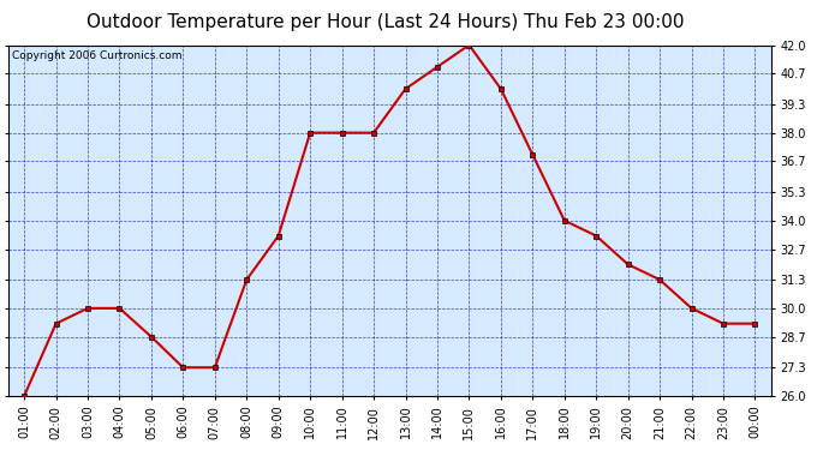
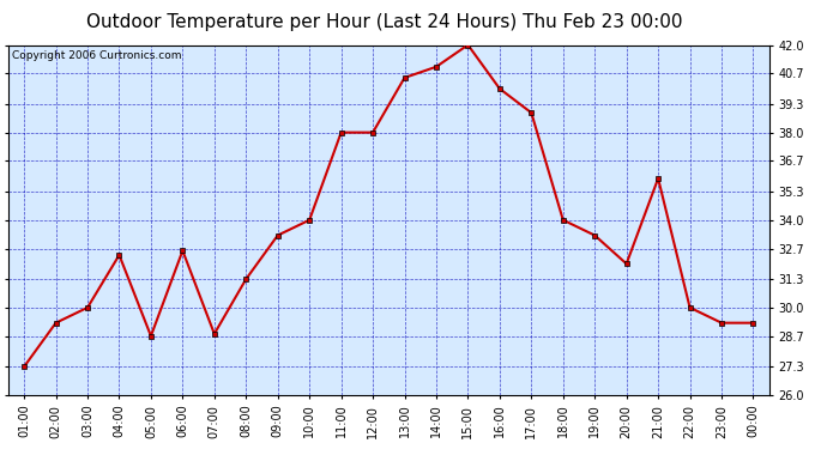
01:00: 26.0 -> 27.3
04:00: 30.0 -> 32.4
06:00: 27.3 -> 32.6
07:00: 27.3 -> 28.8
10:00: 38.0 -> 34.0
13:00: 40.0 -> 40.5
17:00: 37.0 -> 38.9
21:00: 31.3 -> 35.9
